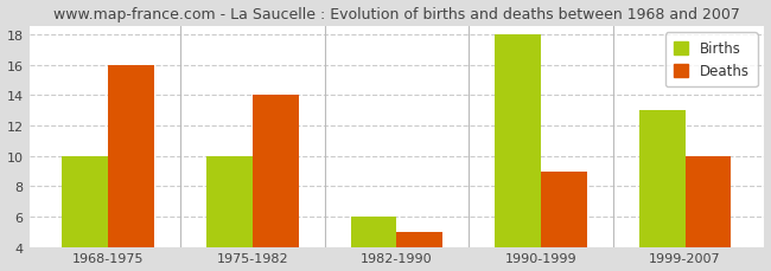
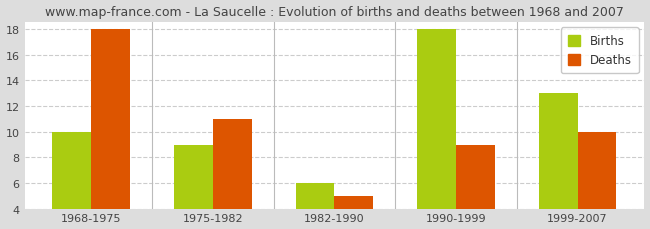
Deaths/1968-1975: 16 -> 18
Births/1975-1982: 10 -> 9
Deaths/1975-1982: 14 -> 11
